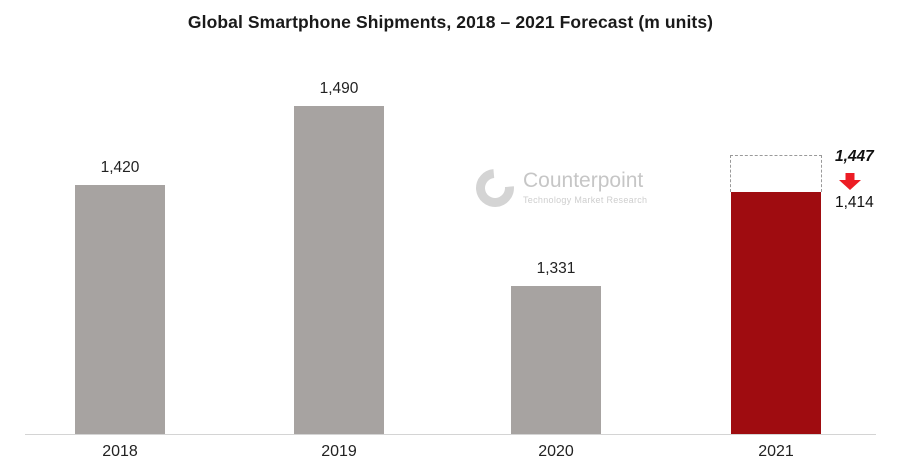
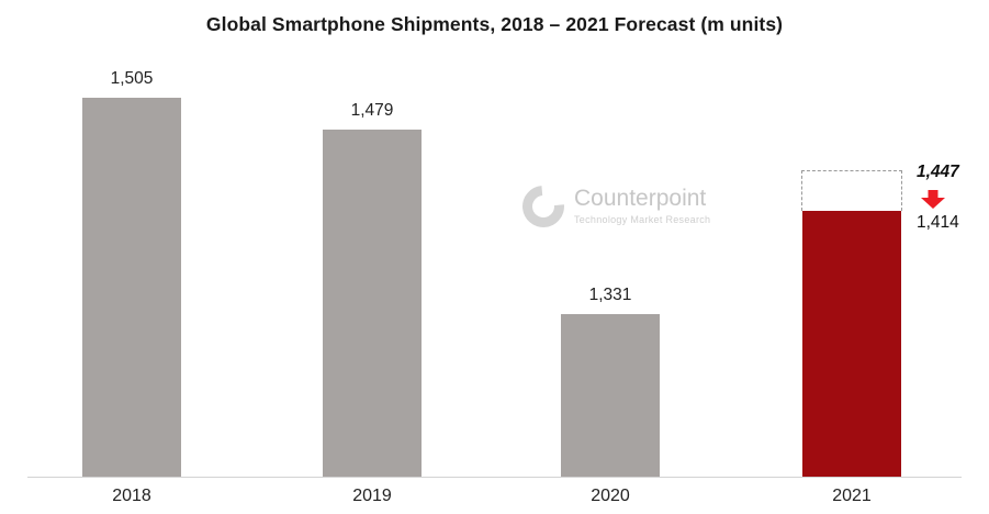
2018: 1,420 -> 1,505
2019: 1,490 -> 1,479
